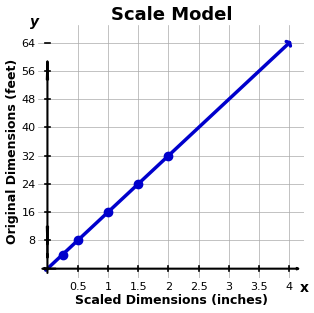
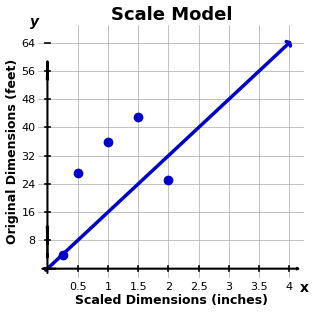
0.5: 8 -> 27
1: 16 -> 36
1.5: 24 -> 43
2: 32 -> 25
